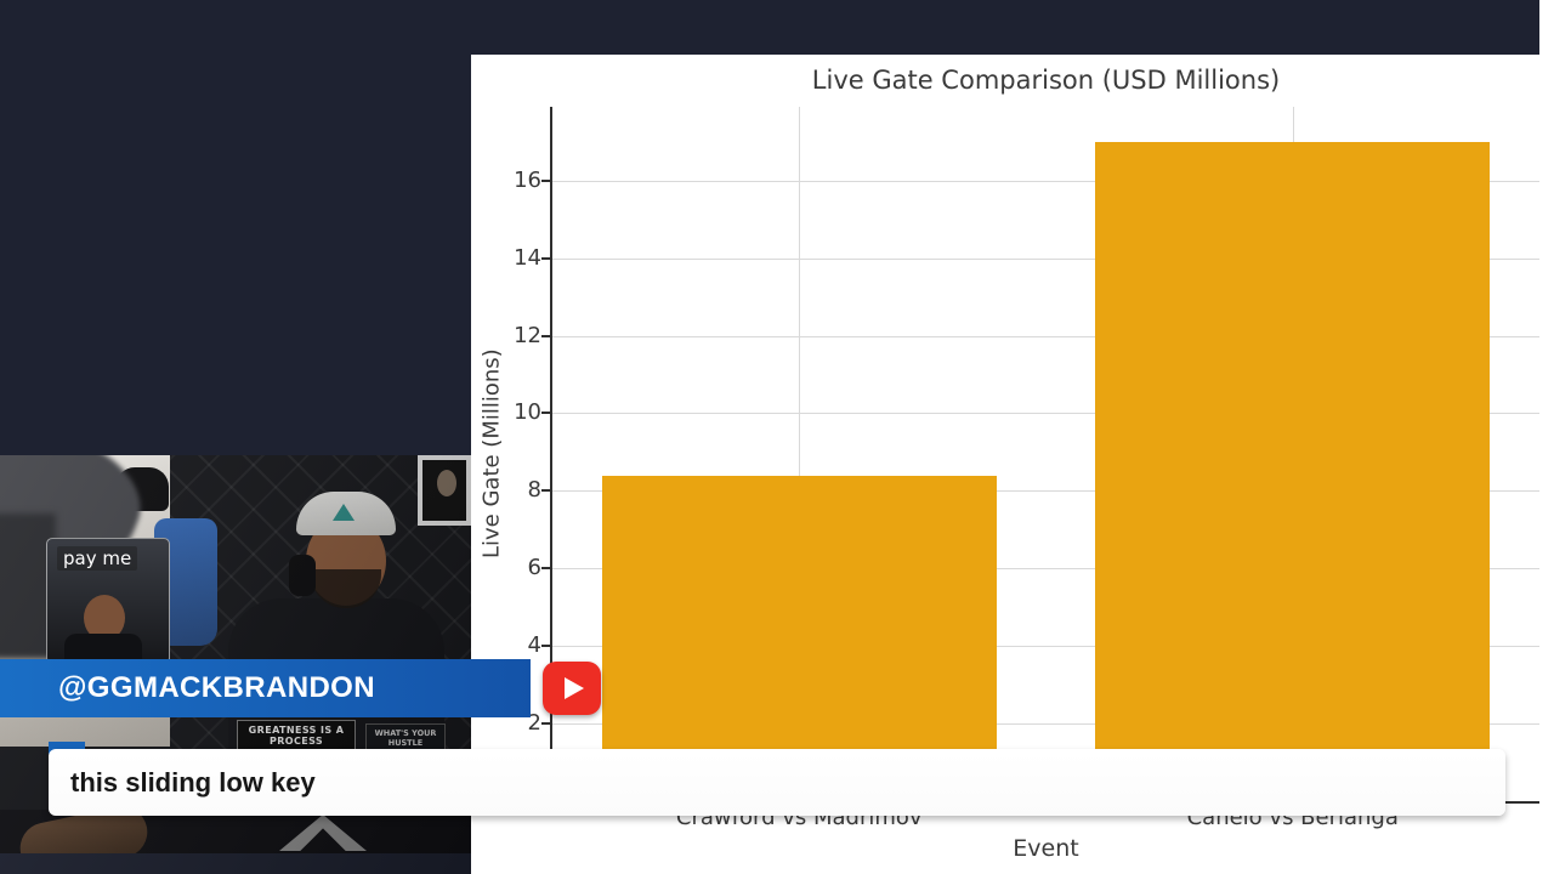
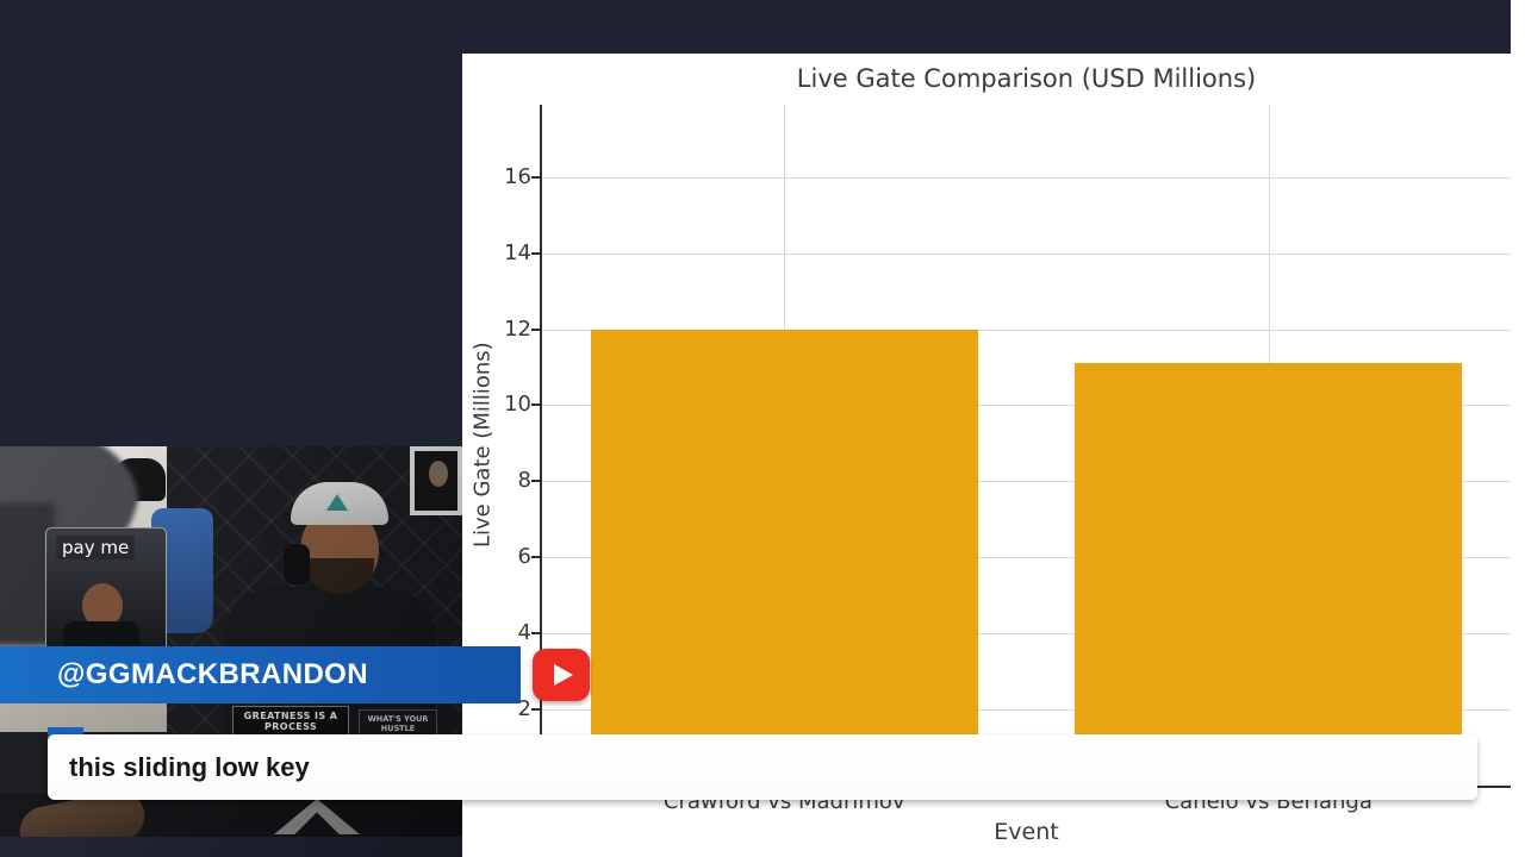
Crawford vs Madrimov: 8.4 -> 12.0
Canelo vs Berlanga: 17.0 -> 11.1
